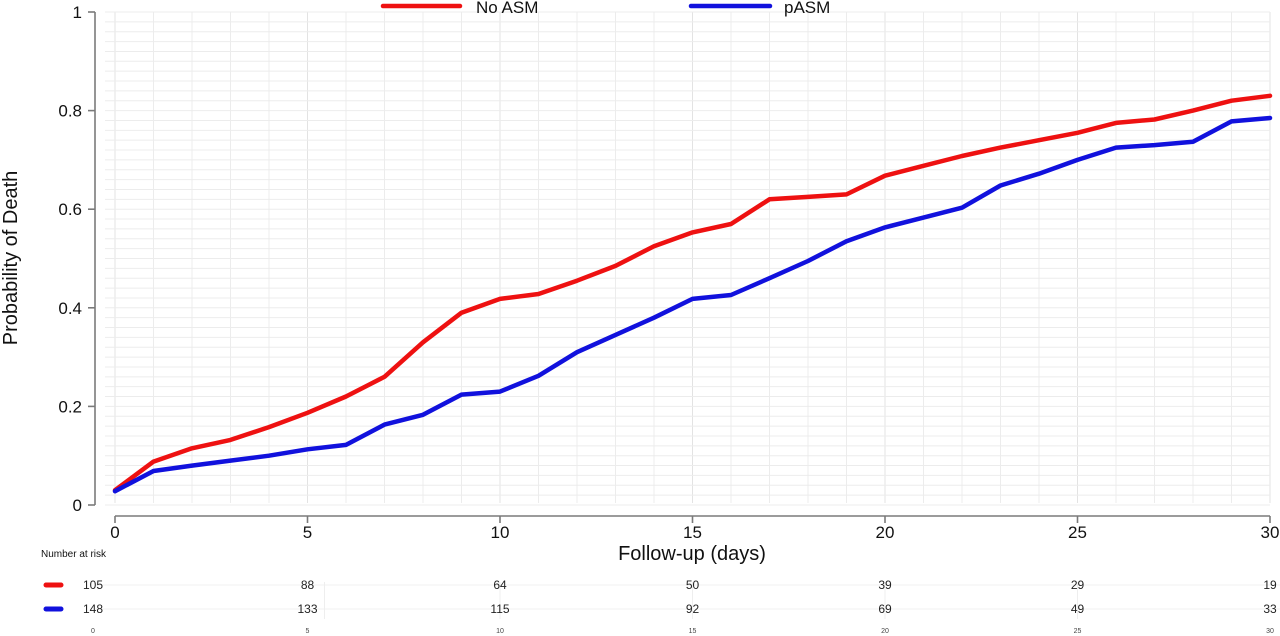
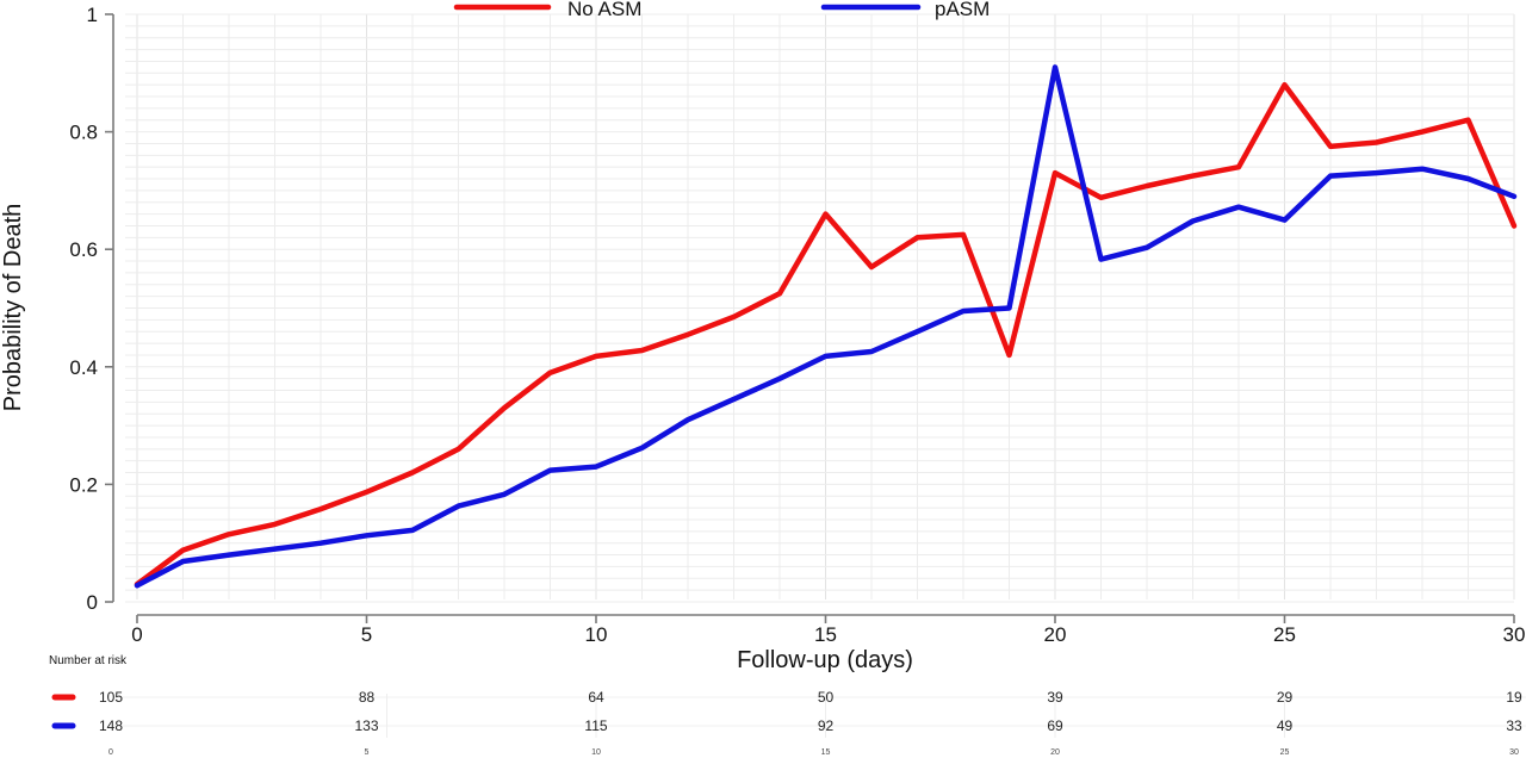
No ASM/15: 0.55 -> 0.66
No ASM/19: 0.63 -> 0.42
pASM/19: 0.54 -> 0.50
No ASM/20: 0.67 -> 0.73
pASM/20: 0.56 -> 0.91
No ASM/25: 0.76 -> 0.88
pASM/25: 0.70 -> 0.65
pASM/29: 0.78 -> 0.72
No ASM/30: 0.83 -> 0.64
pASM/30: 0.79 -> 0.69
